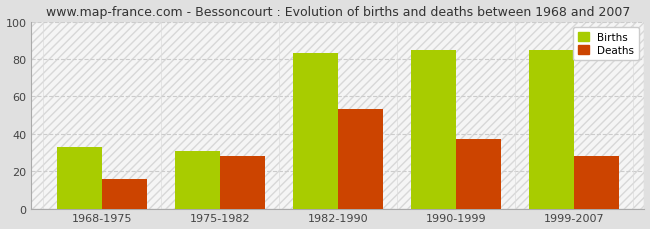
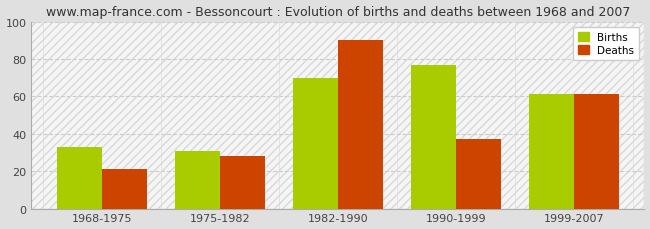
Deaths/1968-1975: 16 -> 21
Births/1982-1990: 83 -> 70
Deaths/1982-1990: 53 -> 90
Births/1990-1999: 85 -> 77
Births/1999-2007: 85 -> 61
Deaths/1999-2007: 28 -> 61
